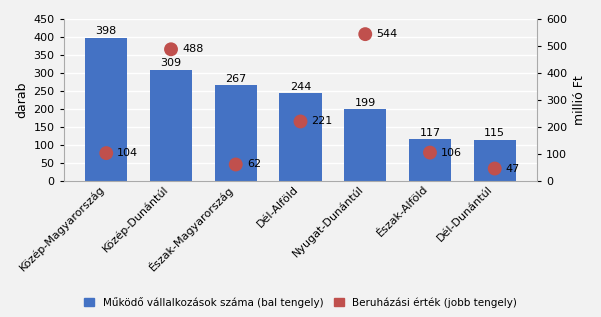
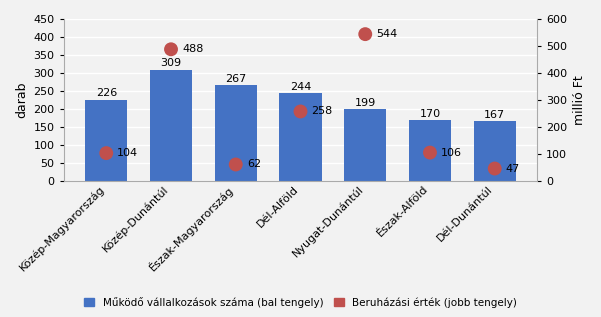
Működő vállalkozások száma (bal tengely)/Közép-Magyarország: 398 -> 226
Beruházási érték (jobb tengely)/Dél-Alföld: 221 -> 258
Működő vállalkozások száma (bal tengely)/Észak-Alföld: 117 -> 170
Működő vállalkozások száma (bal tengely)/Dél-Dunántúl: 115 -> 167
